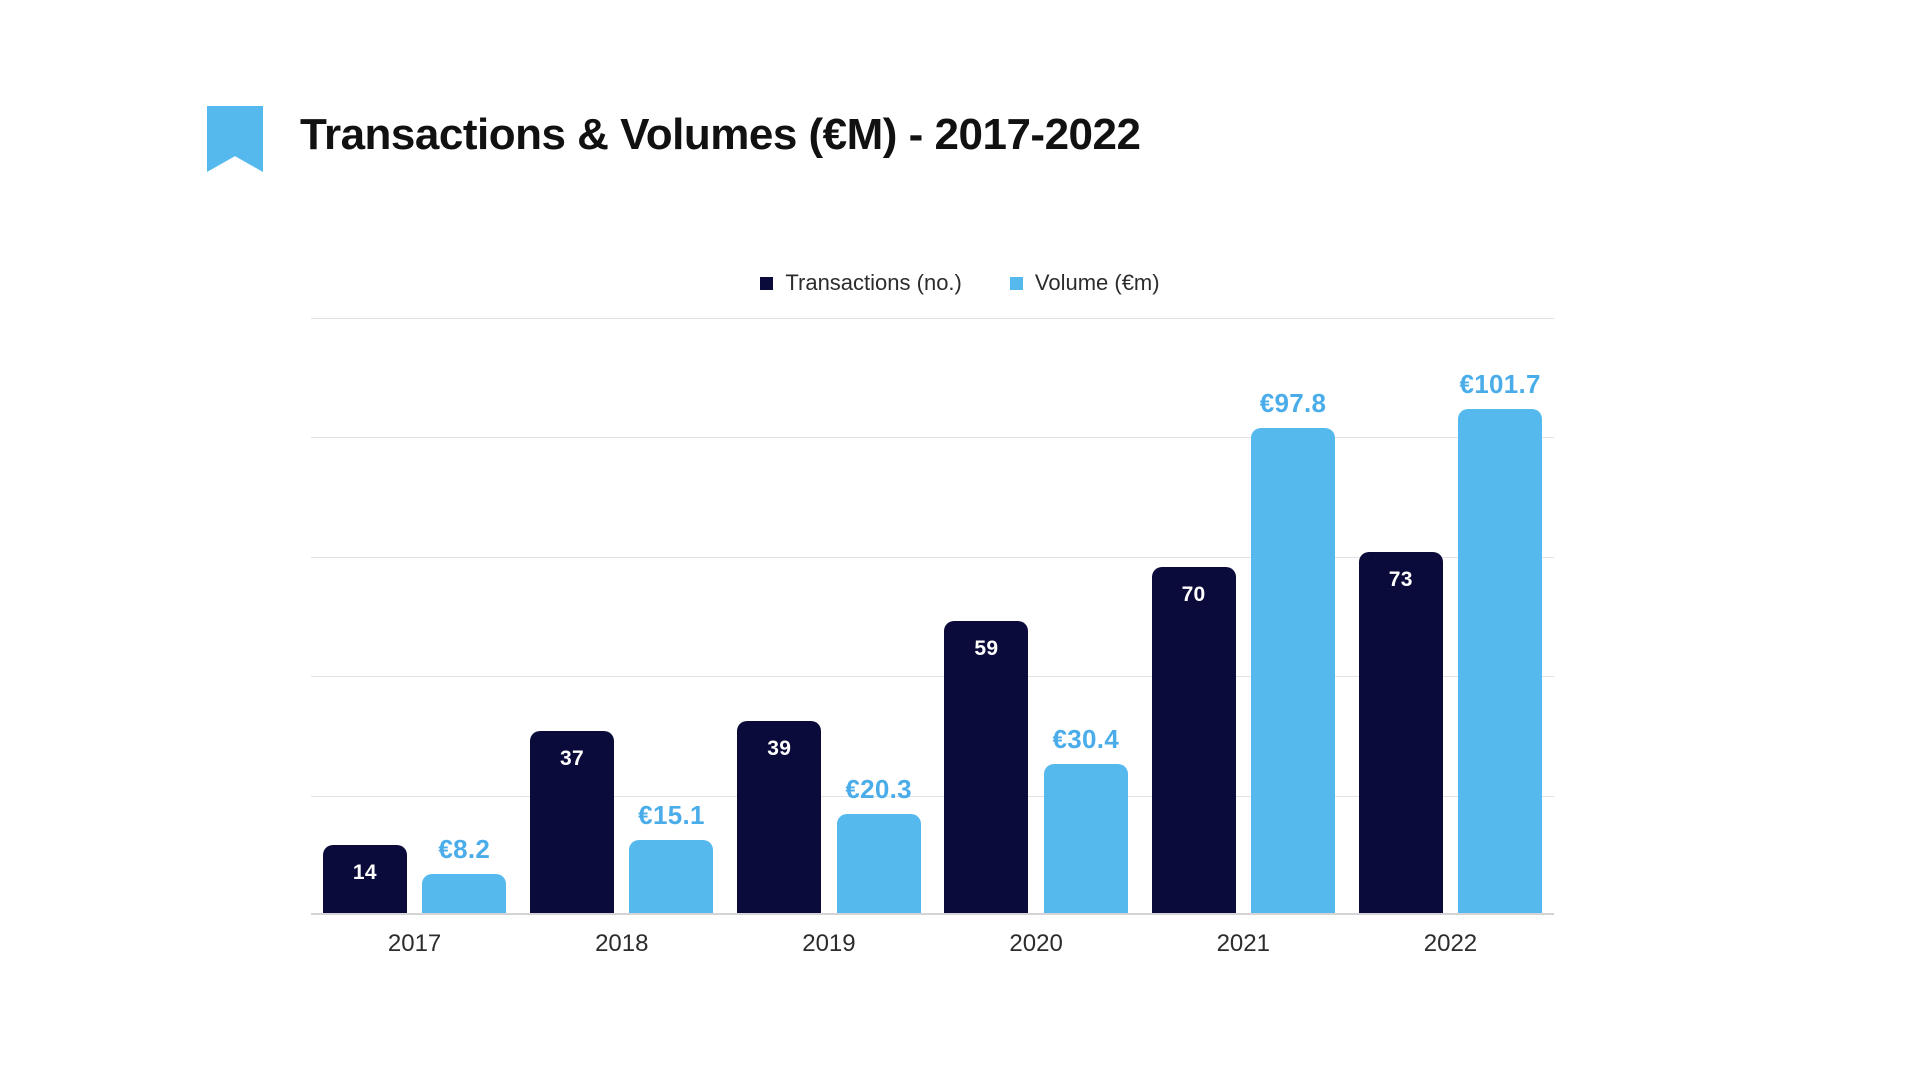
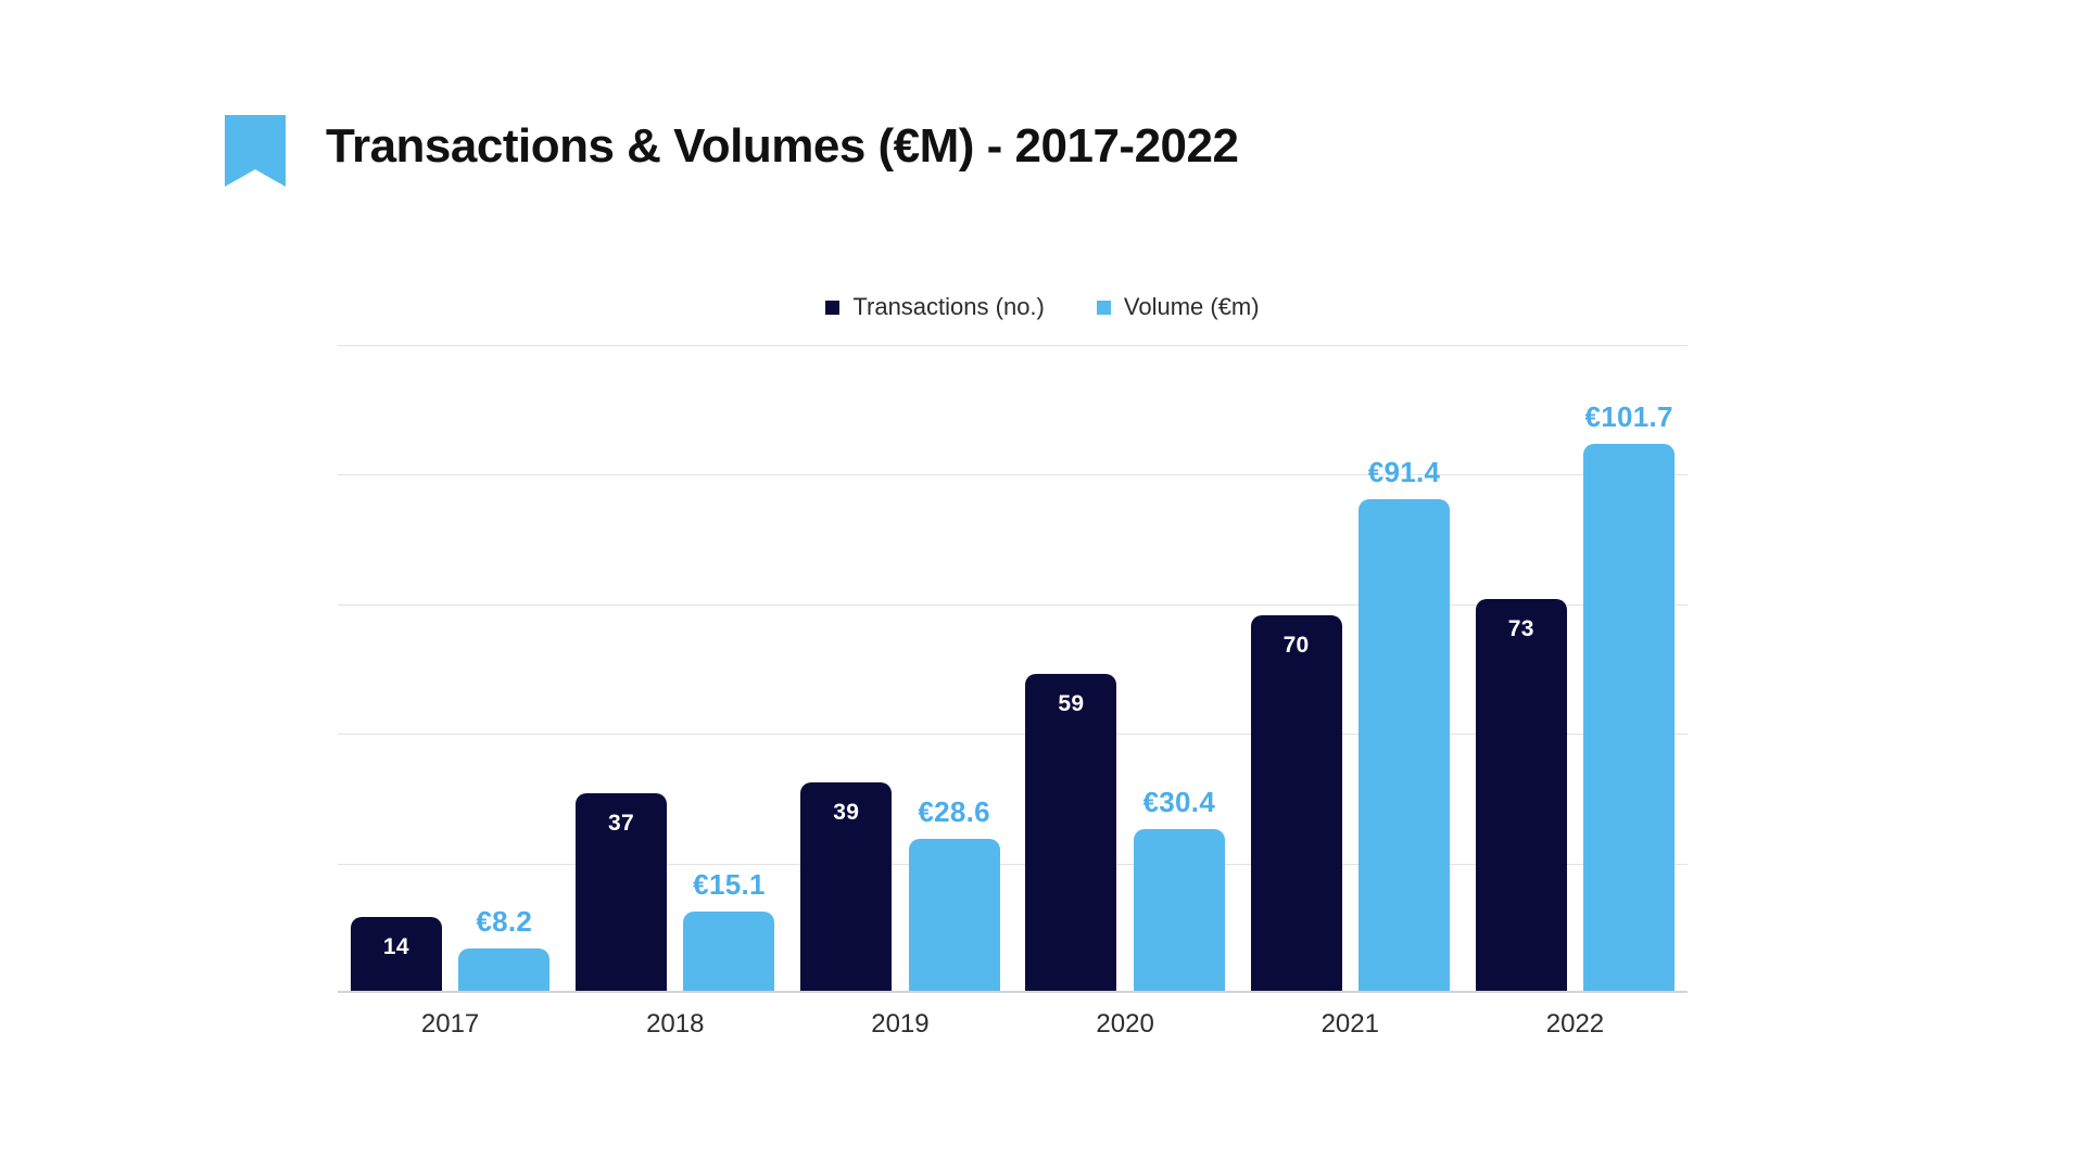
Volume (€m)/2019: €20.3 -> €28.6
Volume (€m)/2021: €97.8 -> €91.4
